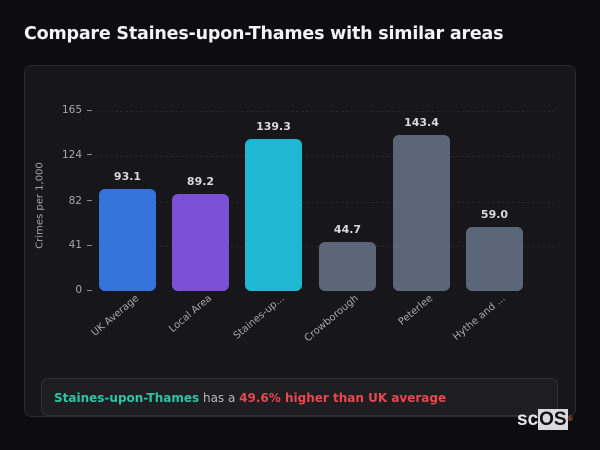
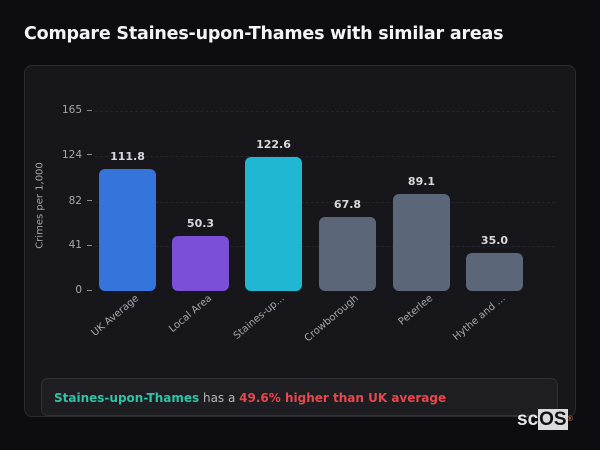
UK Average: 93.1 -> 111.8
Local Area: 89.2 -> 50.3
Staines-up...: 139.3 -> 122.6
Crowborough: 44.7 -> 67.8
Peterlee: 143.4 -> 89.1
Hythe and ...: 59.0 -> 35.0
